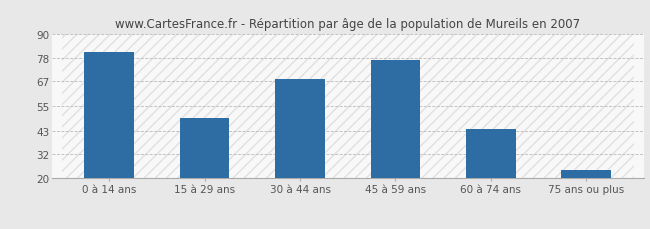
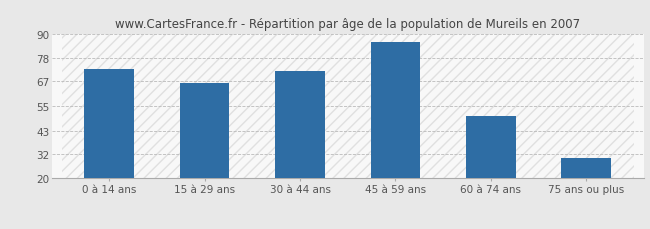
0 à 14 ans: 81 -> 73
15 à 29 ans: 49 -> 66
30 à 44 ans: 68 -> 72
45 à 59 ans: 77 -> 86
60 à 74 ans: 44 -> 50
75 ans ou plus: 24 -> 30
